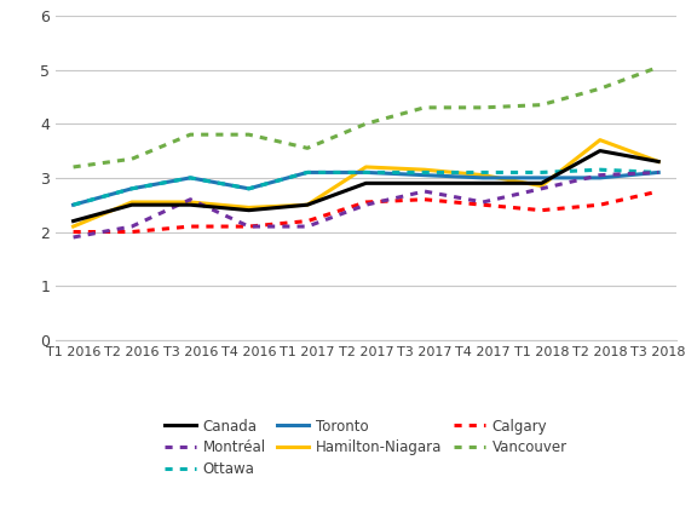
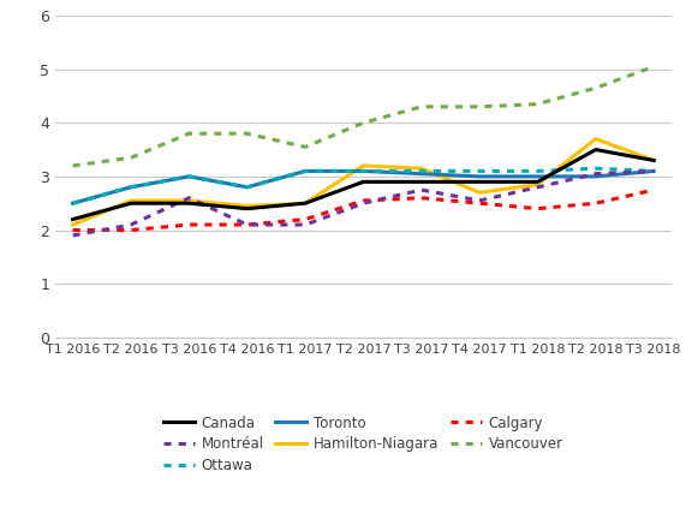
Hamilton-Niagara/T4 2017: 3.05 -> 2.70
